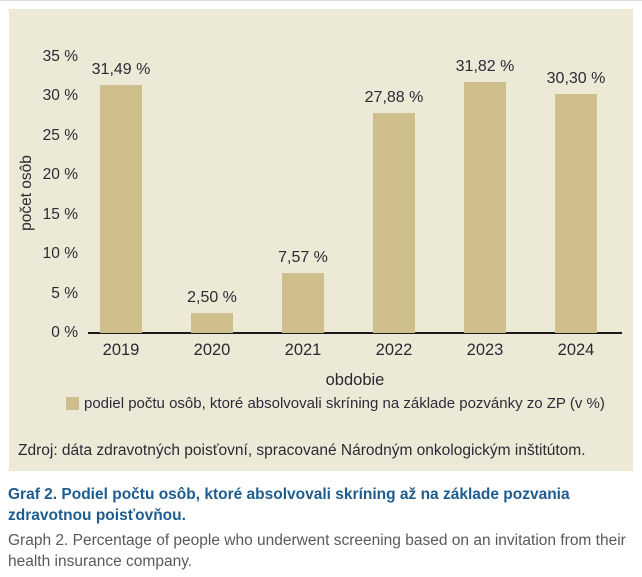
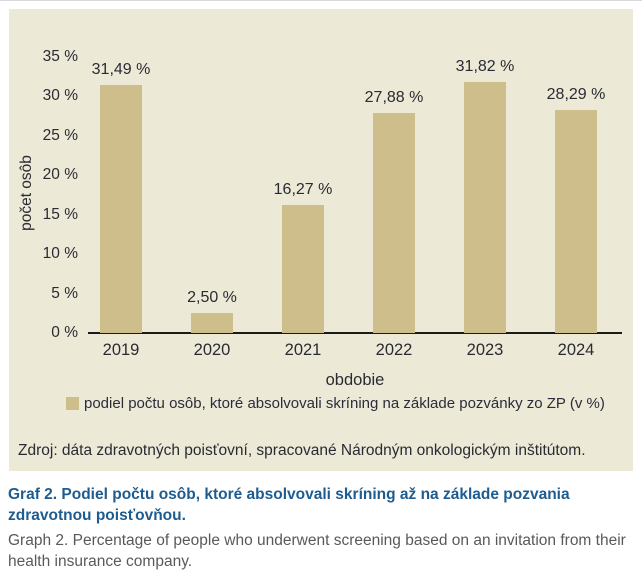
2021: 7,57 -> 16,27
2024: 30,30 -> 28,29
